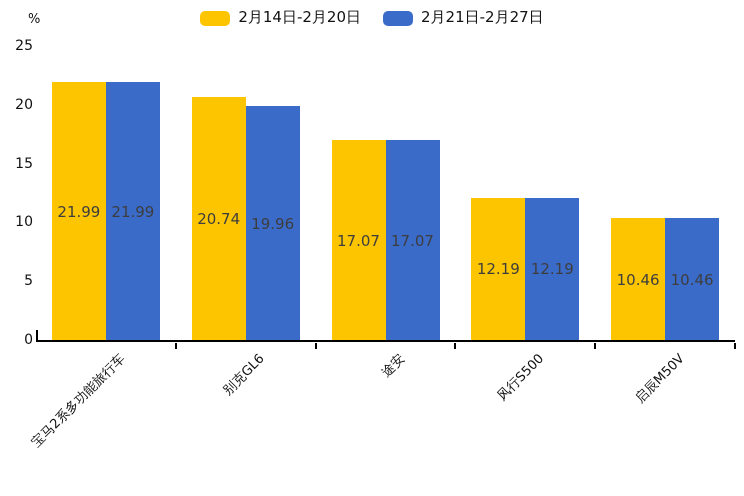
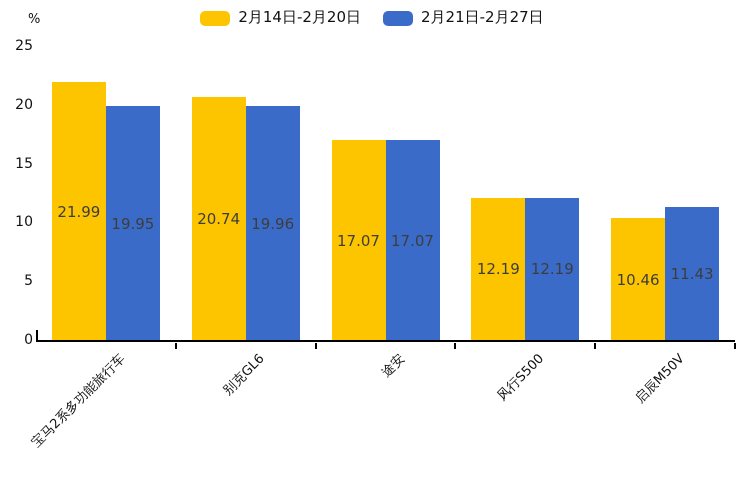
2月21日-2月27日/宝马2系多功能旅行车: 21.99 -> 19.95
2月21日-2月27日/启辰M50V: 10.46 -> 11.43
